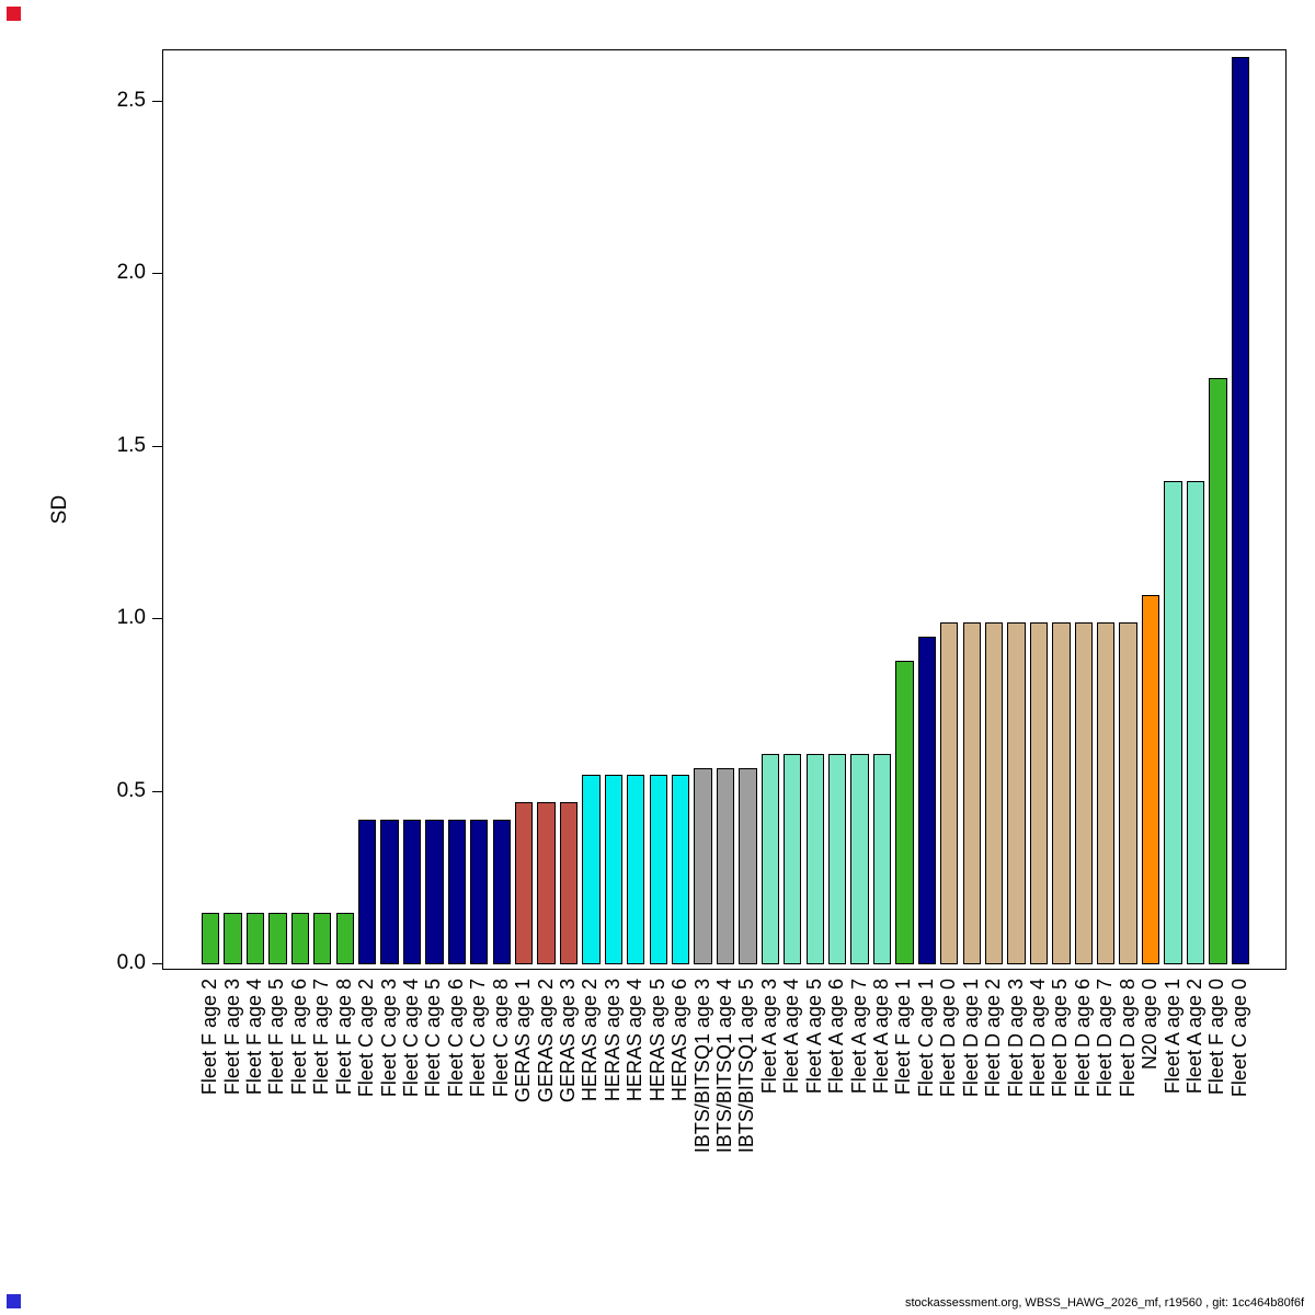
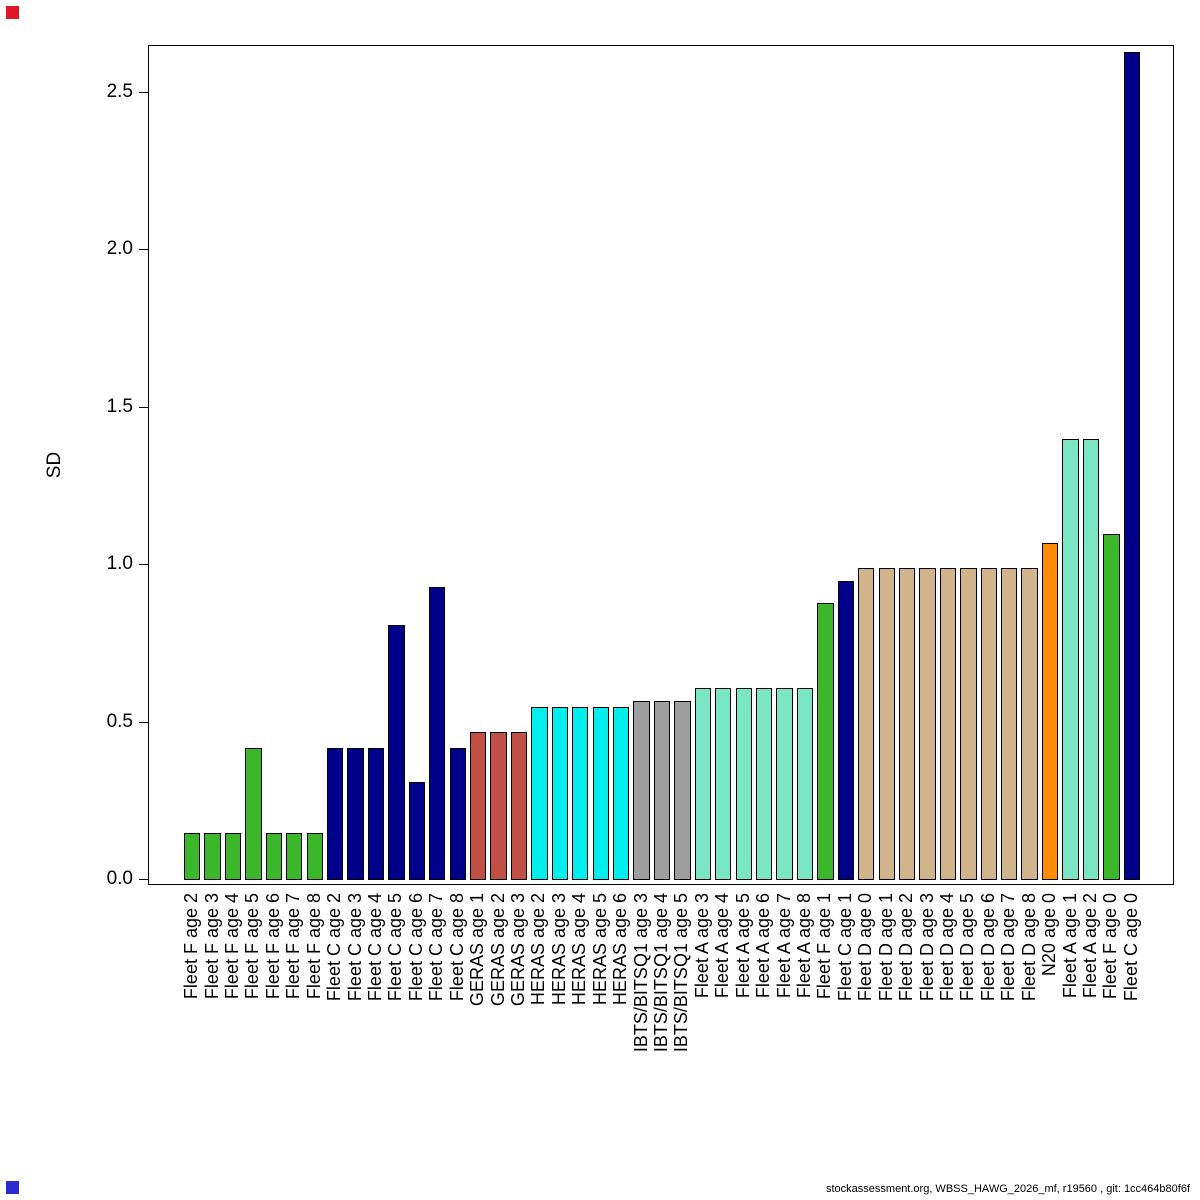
Fleet F age 5: 0.15 -> 0.42
Fleet C age 5: 0.42 -> 0.81
Fleet C age 6: 0.42 -> 0.31
Fleet C age 7: 0.42 -> 0.93
Fleet F age 0: 1.70 -> 1.10
